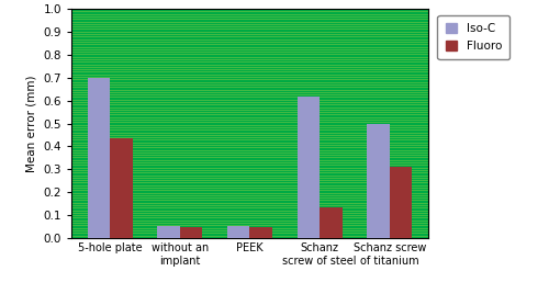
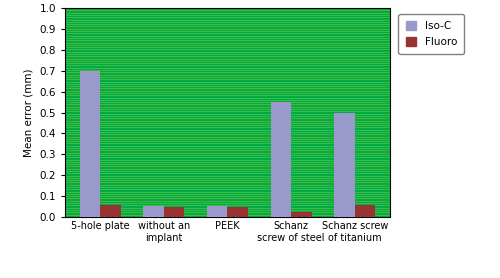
Fluoro/5-hole plate: 0.435 -> 0.055
Iso-C/Schanz screw of steel: 0.62 -> 0.55
Fluoro/Schanz screw of steel: 0.135 -> 0.022
Fluoro/Schanz screw of titanium: 0.310 -> 0.055
